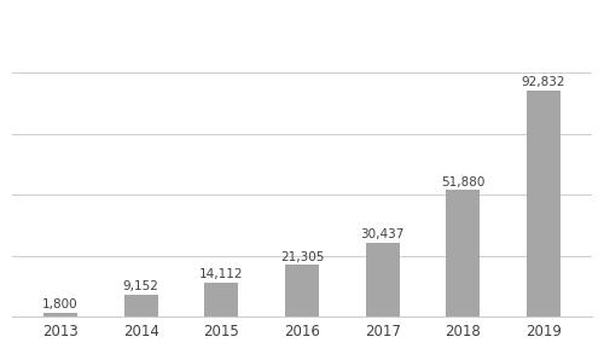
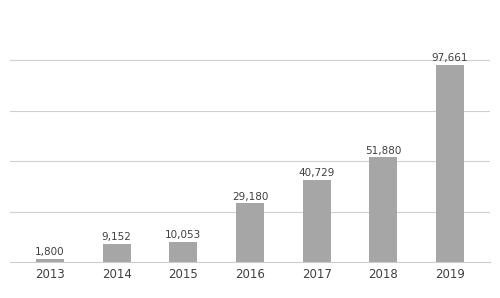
2015: 14,112 -> 10,053
2016: 21,305 -> 29,180
2017: 30,437 -> 40,729
2019: 92,832 -> 97,661
